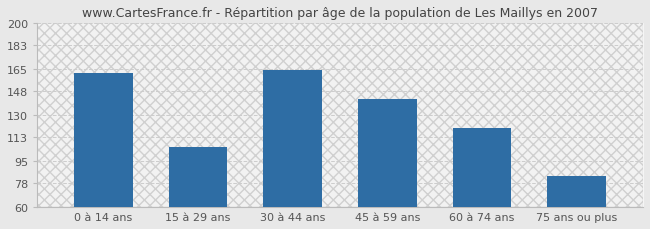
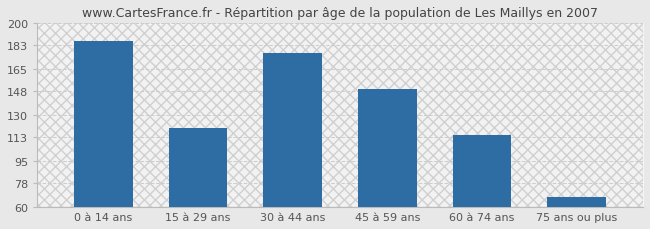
0 à 14 ans: 162 -> 186
15 à 29 ans: 106 -> 120
30 à 44 ans: 164 -> 177
45 à 59 ans: 142 -> 150
60 à 74 ans: 120 -> 115
75 ans ou plus: 84 -> 68
